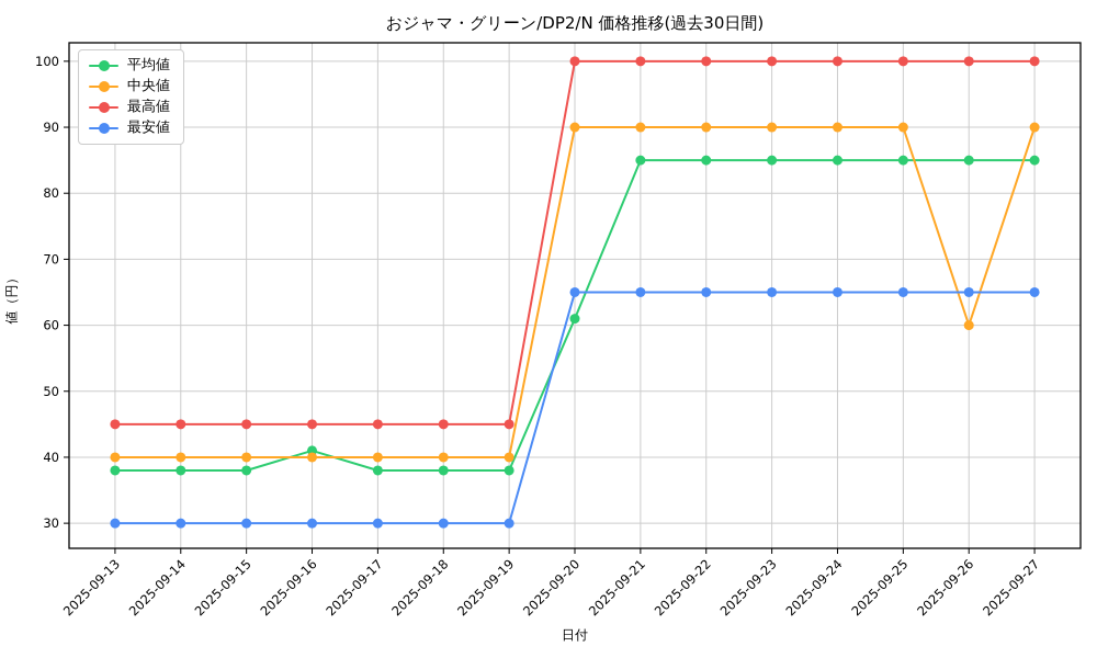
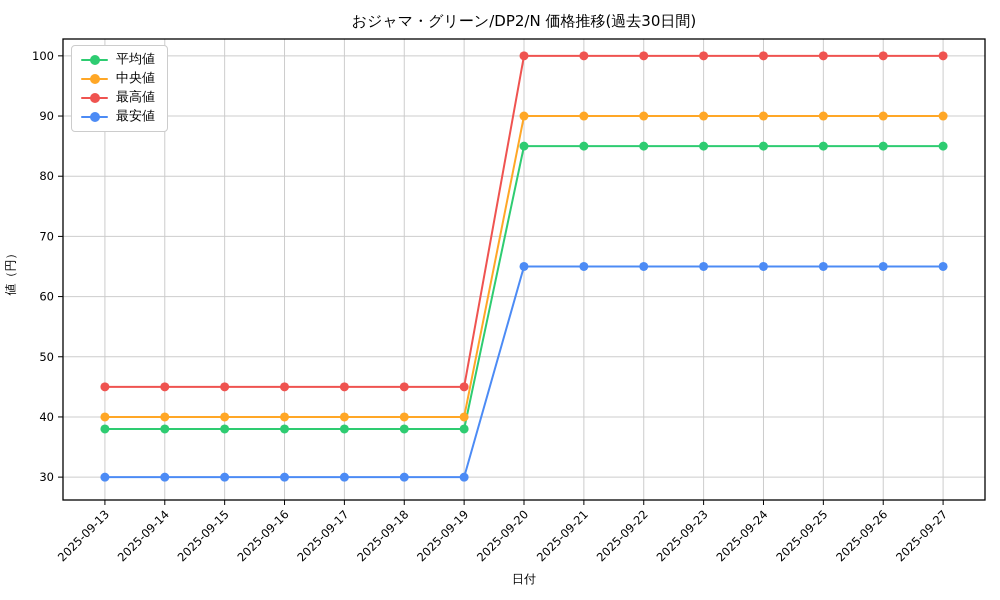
平均値/2025-09-16: 41 -> 38
平均値/2025-09-20: 61 -> 85
中央値/2025-09-26: 60 -> 90
